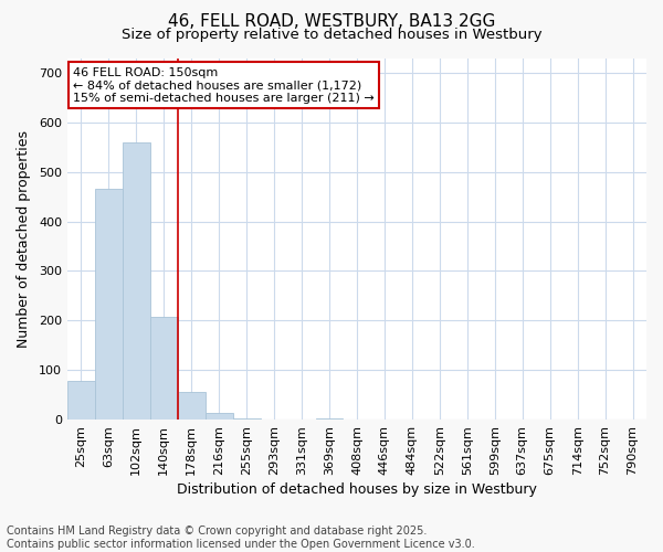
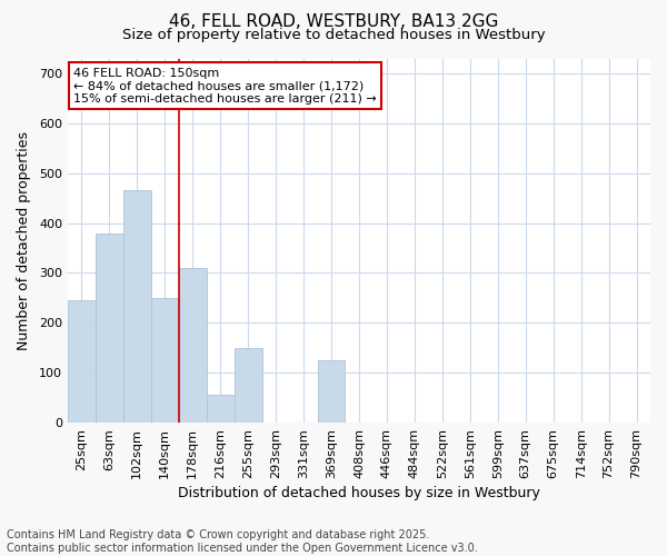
25sqm: 78 -> 245
63sqm: 467 -> 380
102sqm: 560 -> 465
140sqm: 207 -> 250
178sqm: 55 -> 310
216sqm: 14 -> 55
255sqm: 3 -> 150
369sqm: 3 -> 125
